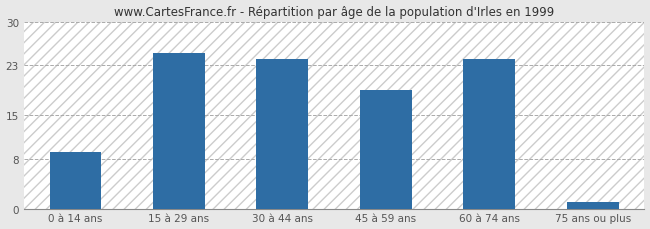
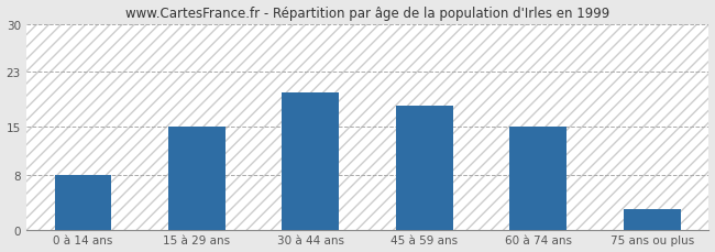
0 à 14 ans: 9 -> 8
15 à 29 ans: 25 -> 15
30 à 44 ans: 24 -> 20
45 à 59 ans: 19 -> 18
60 à 74 ans: 24 -> 15
75 ans ou plus: 1 -> 3
